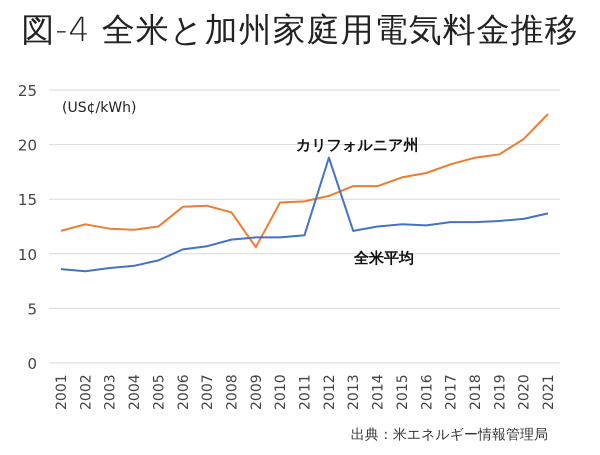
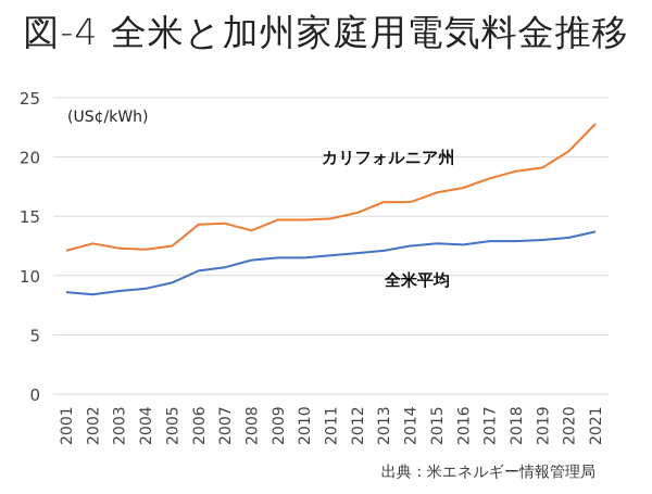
カリフォルニア州/2009: 10.6 -> 14.7
全米平均/2012: 18.8 -> 11.9
